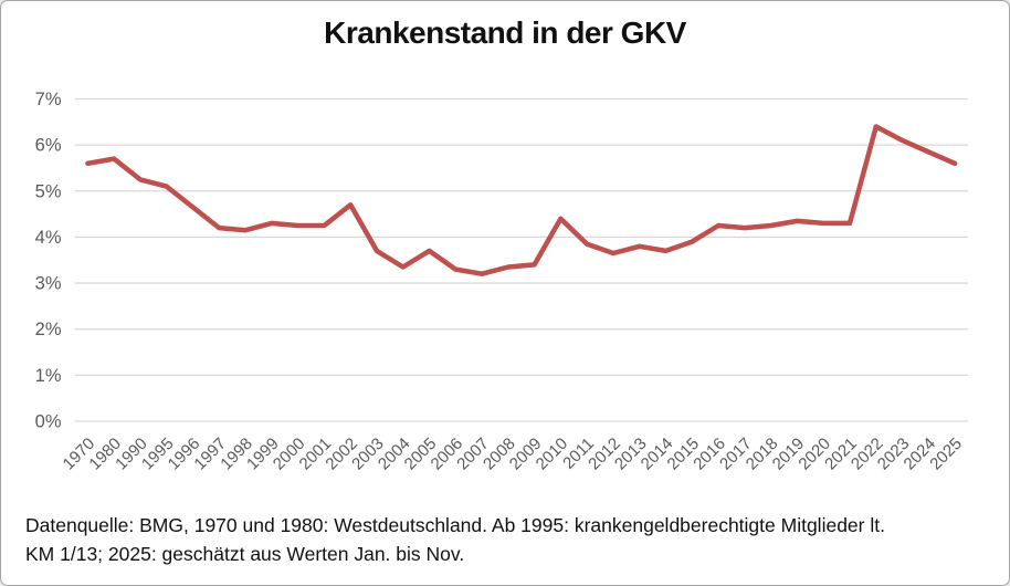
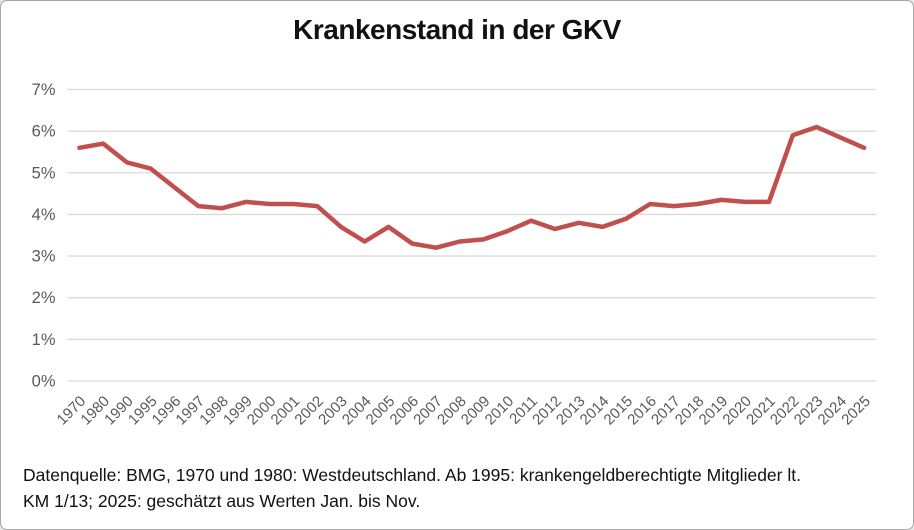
2002: 4.7% -> 4.2%
2010: 4.4% -> 3.6%
2022: 6.4% -> 5.9%
